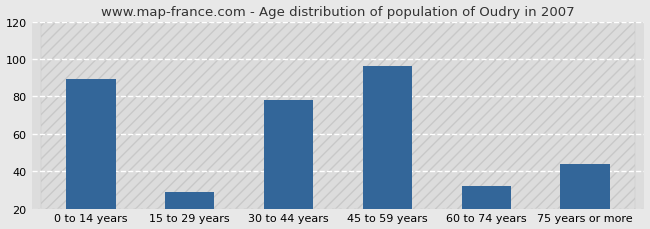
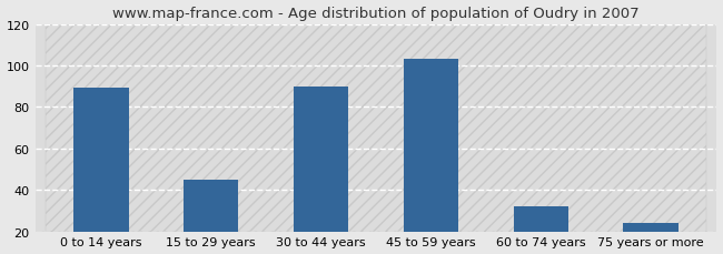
15 to 29 years: 29 -> 45
30 to 44 years: 78 -> 90
45 to 59 years: 96 -> 103
75 years or more: 44 -> 24
